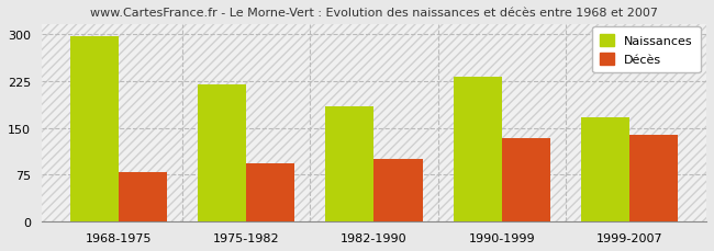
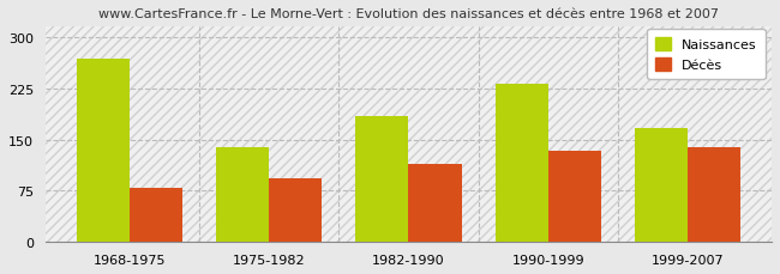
Naissances/1968-1975: 296 -> 268
Naissances/1975-1982: 220 -> 138
Décès/1982-1990: 100 -> 114
